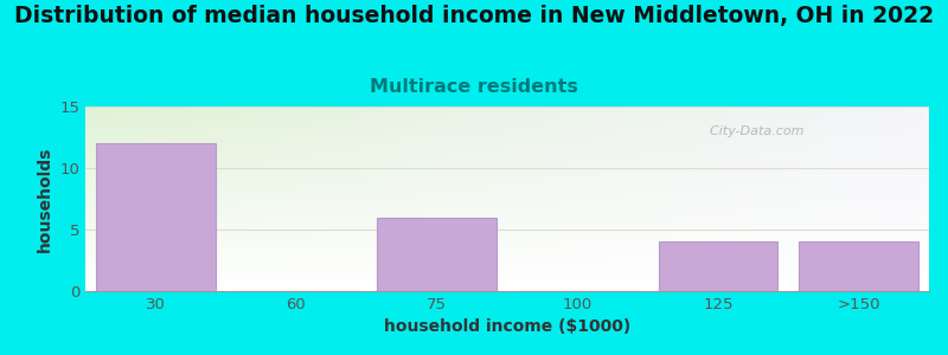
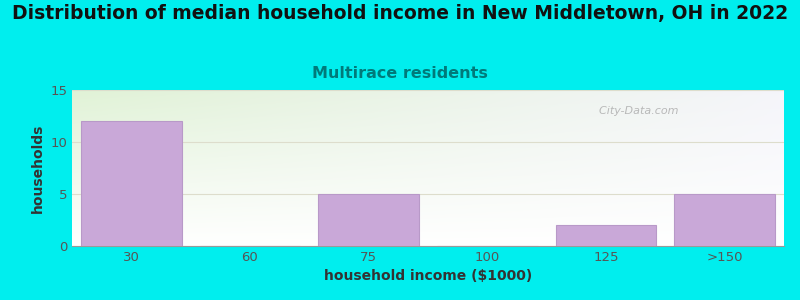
75: 6 -> 5
125: 4 -> 2
>150: 4 -> 5
